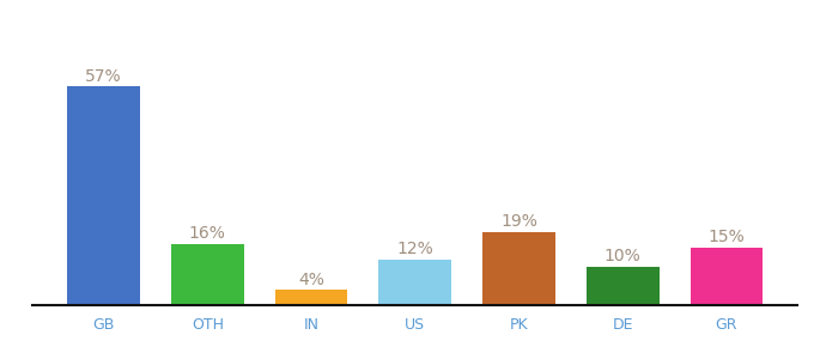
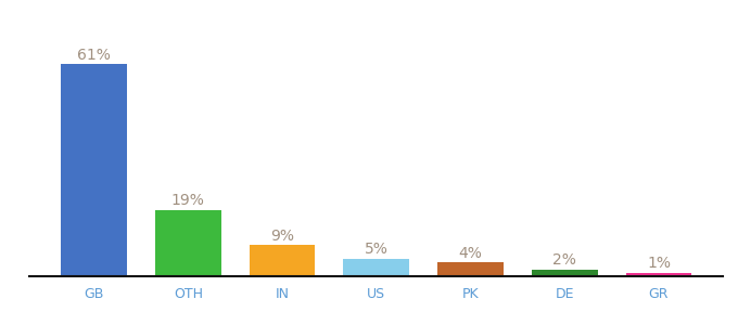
GB: 57% -> 61%
OTH: 16% -> 19%
IN: 4% -> 9%
US: 12% -> 5%
PK: 19% -> 4%
DE: 10% -> 2%
GR: 15% -> 1%
